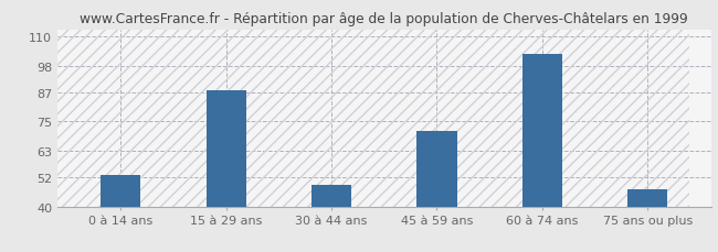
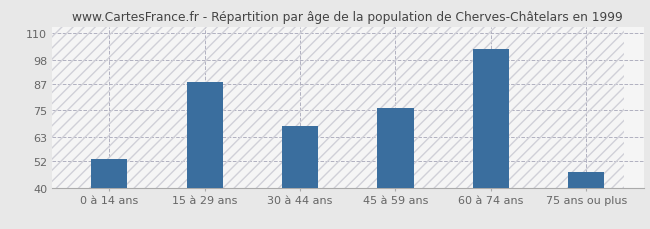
30 à 44 ans: 49 -> 68
45 à 59 ans: 71 -> 76
